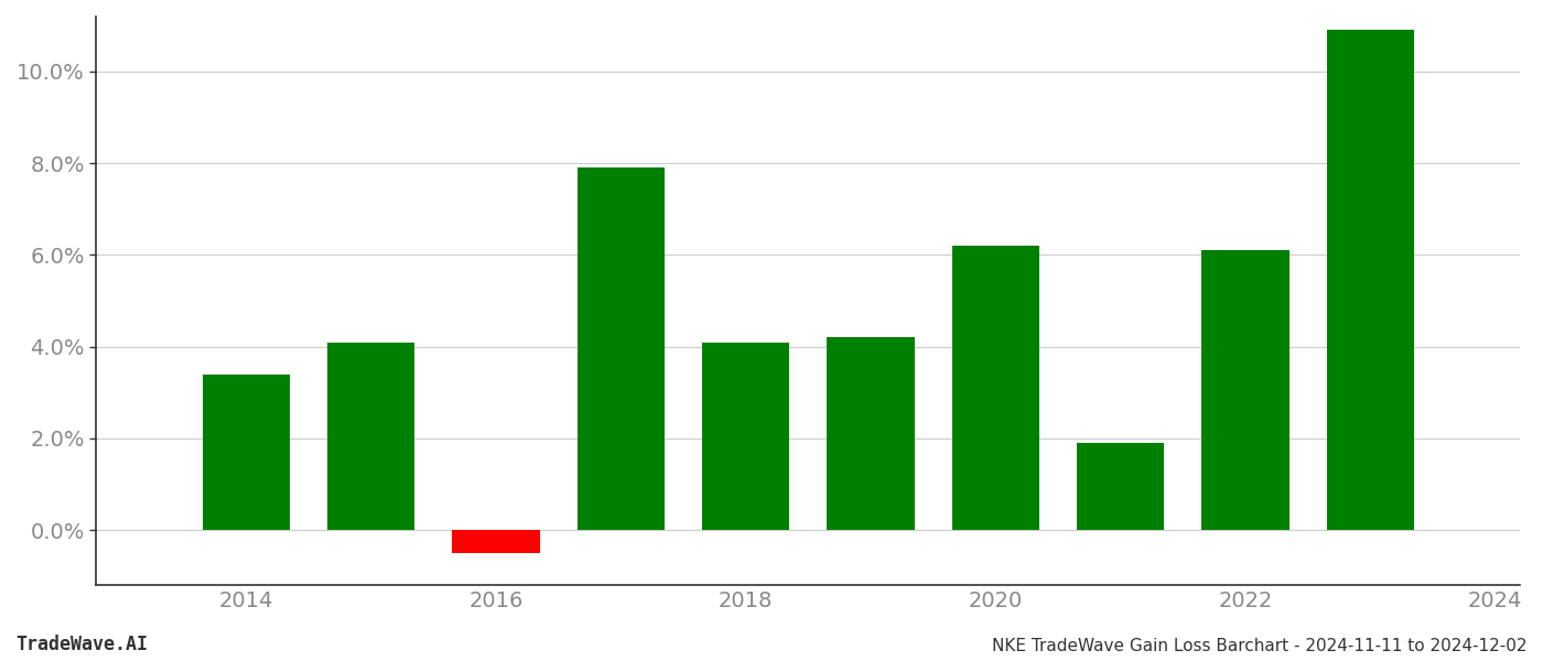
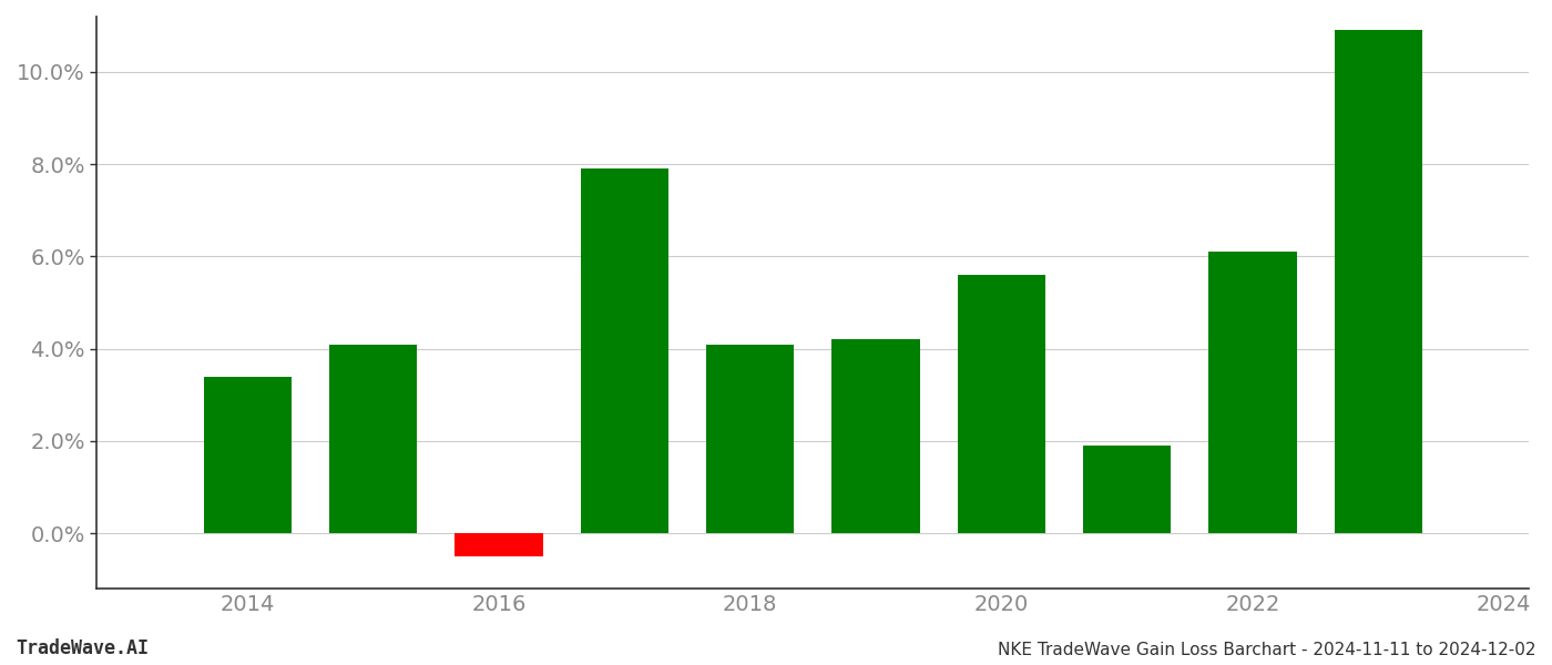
2020: 6.2% -> 5.6%
